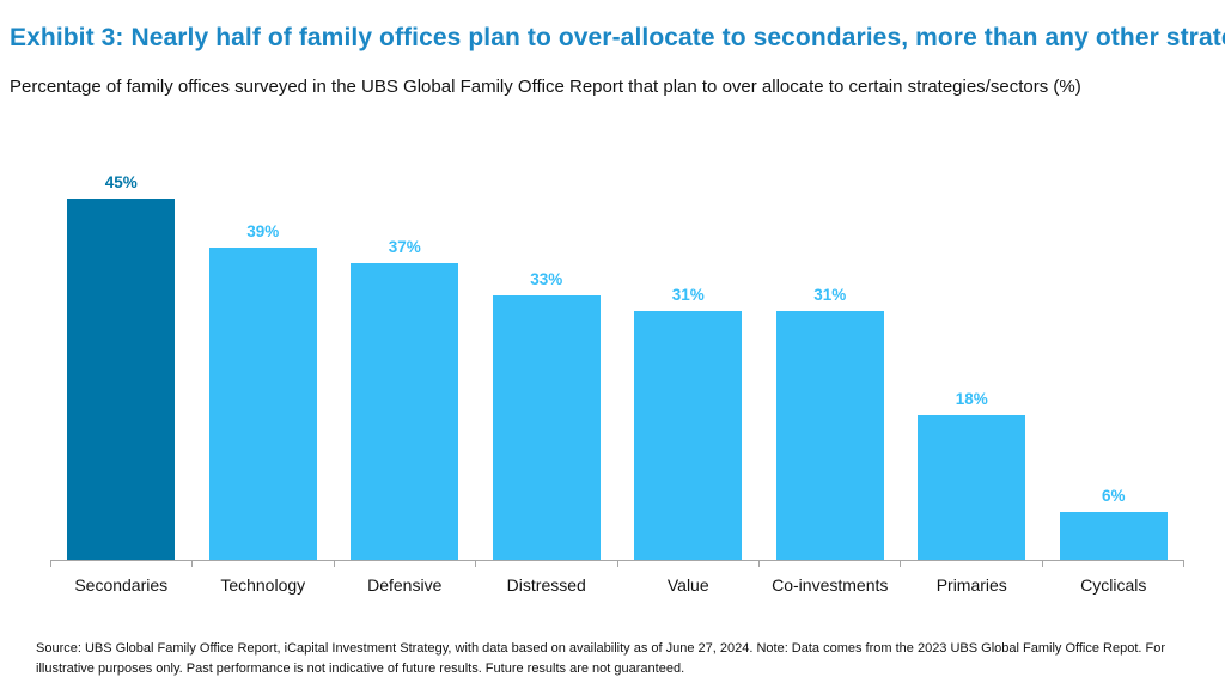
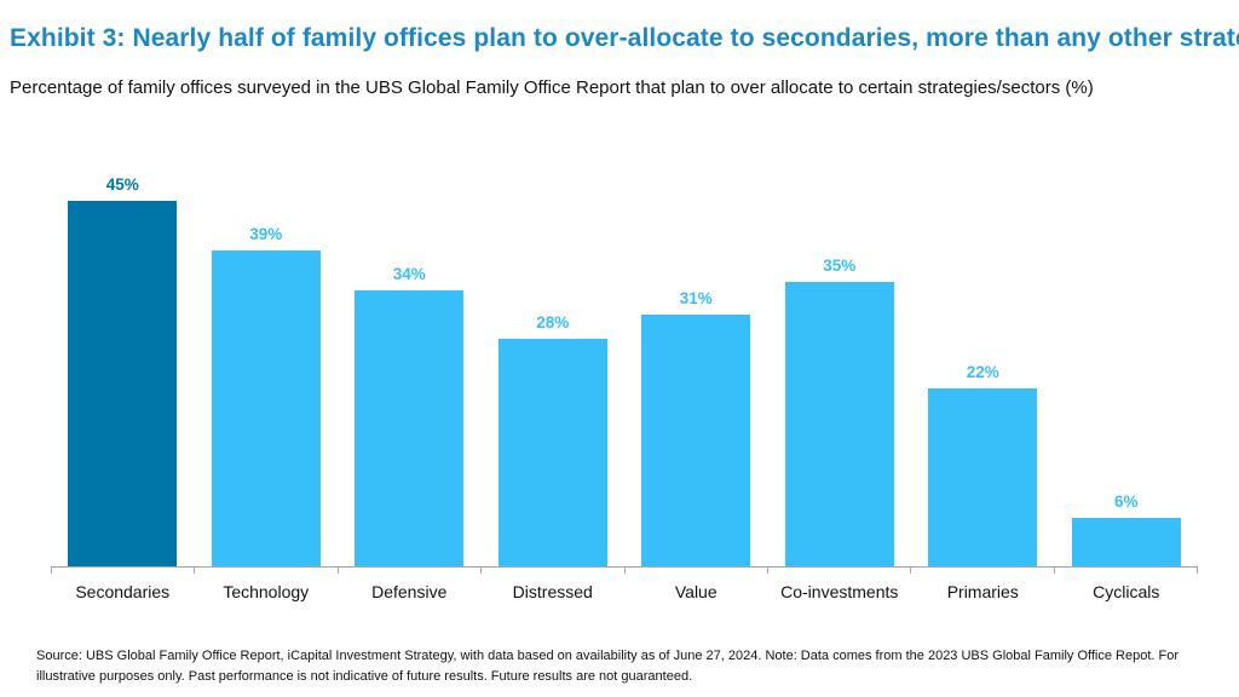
Defensive: 37% -> 34%
Distressed: 33% -> 28%
Co-investments: 31% -> 35%
Primaries: 18% -> 22%
